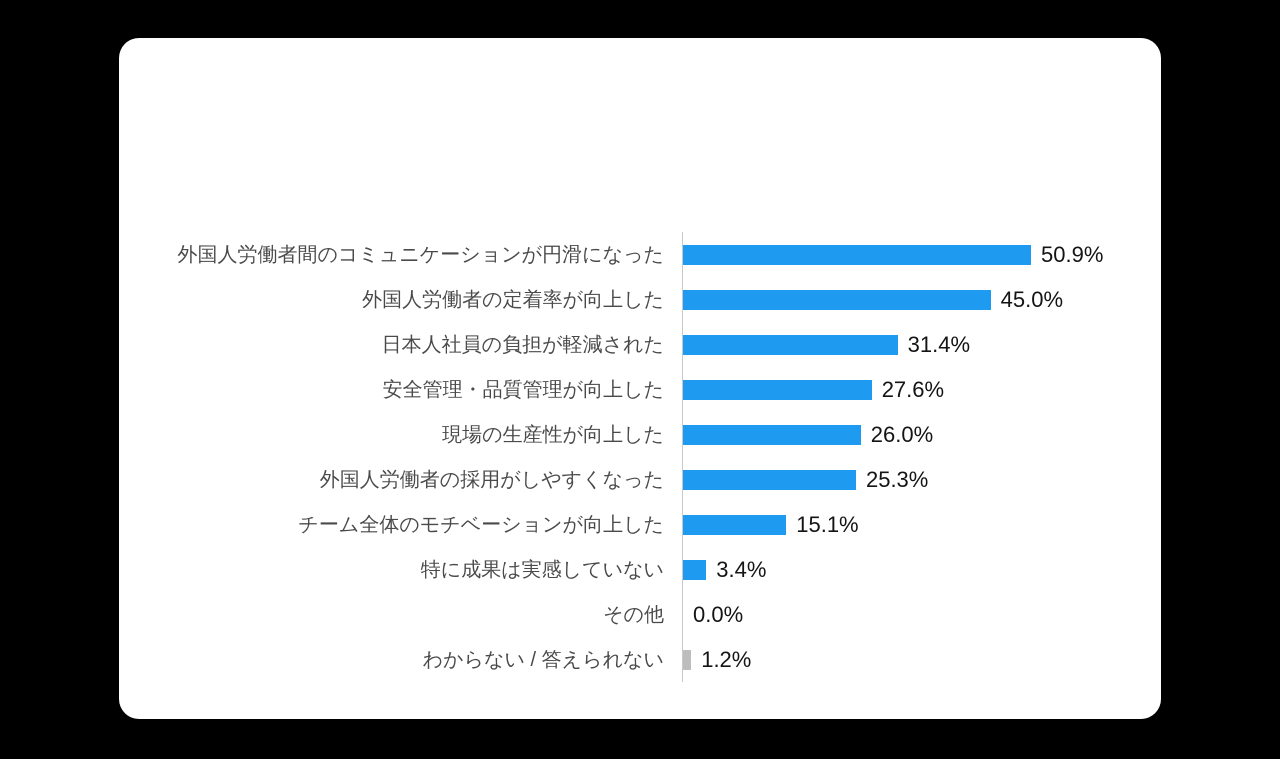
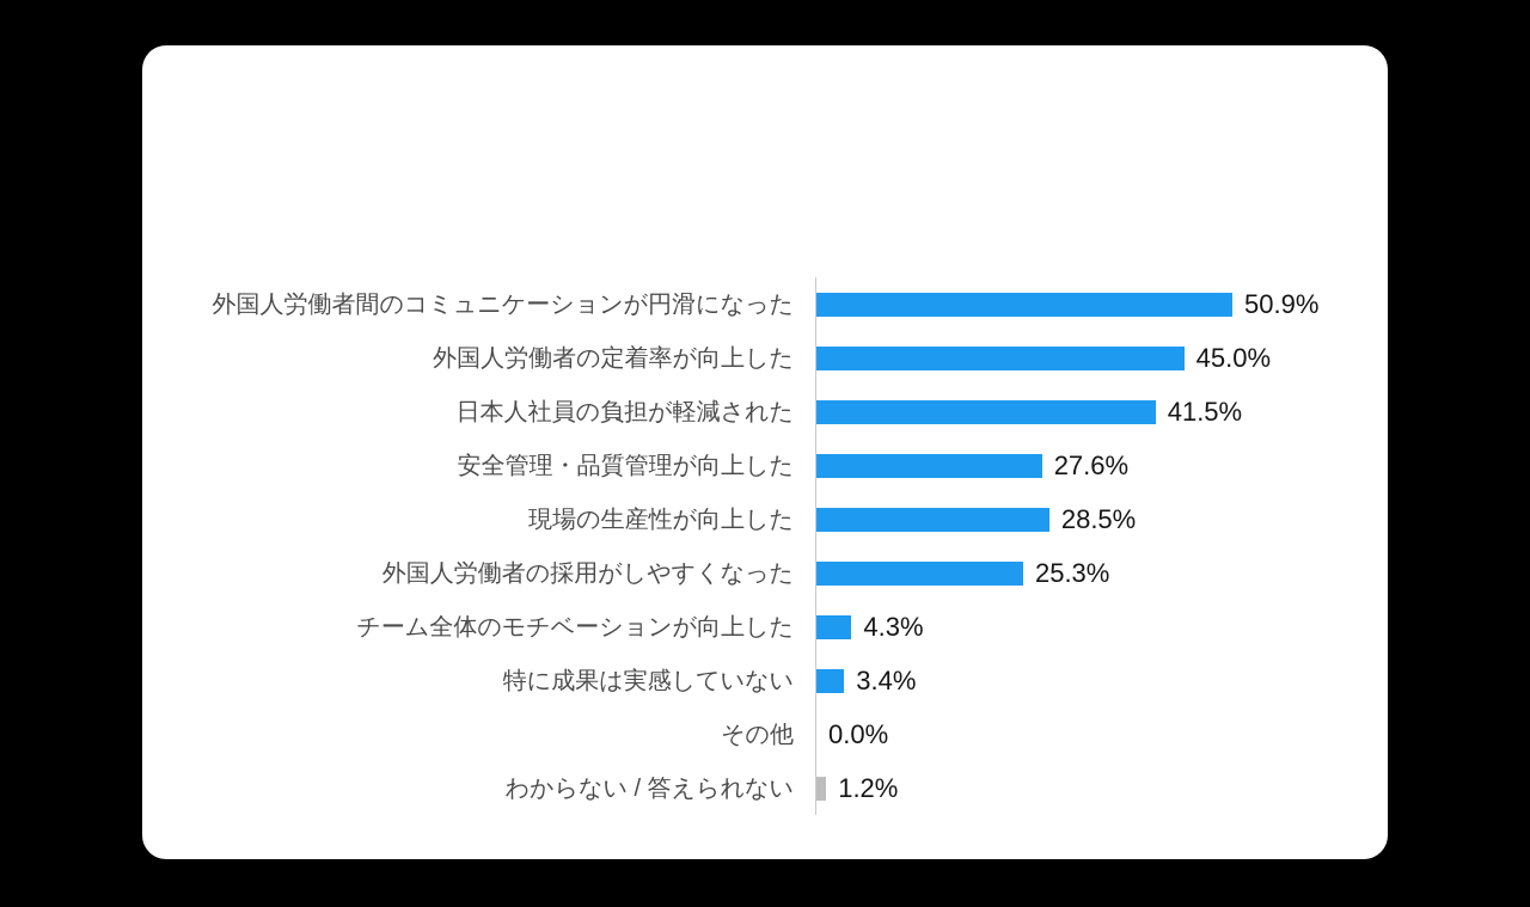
日本人社員の負担が軽減された: 31.4% -> 41.5%
現場の生産性が向上した: 26.0% -> 28.5%
チーム全体のモチベーションが向上した: 15.1% -> 4.3%
